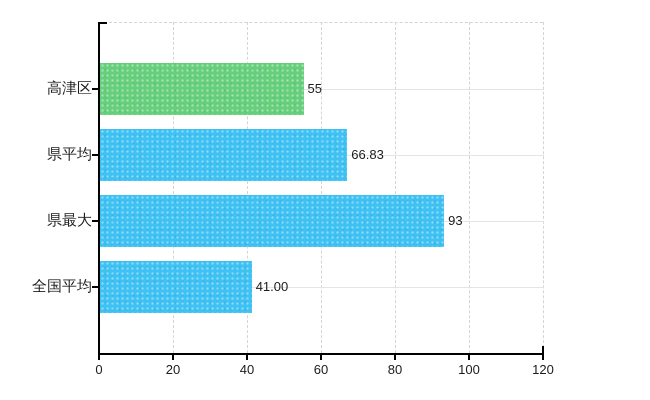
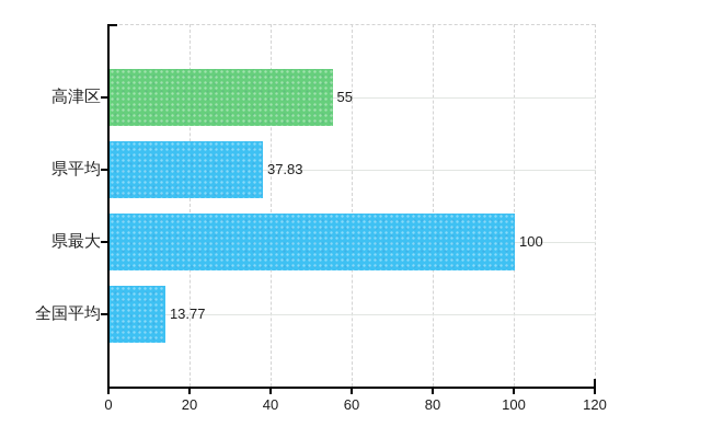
県平均: 66.83 -> 37.83
県最大: 93 -> 100
全国平均: 41.00 -> 13.77
